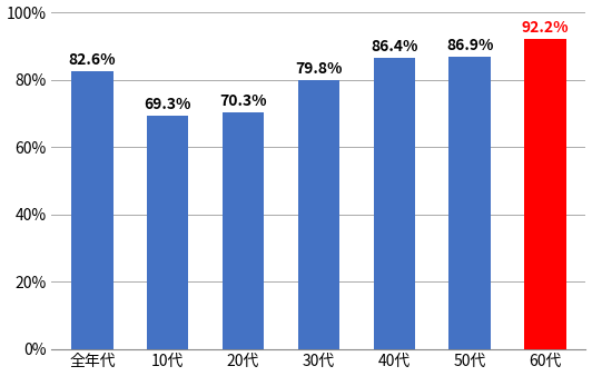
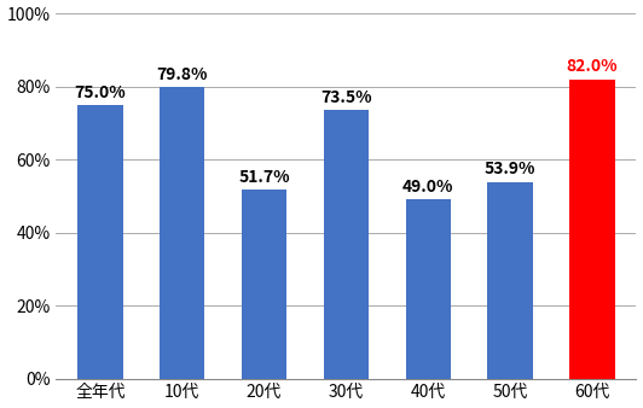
全年代: 82.6% -> 75.0%
10代: 69.3% -> 79.8%
20代: 70.3% -> 51.7%
30代: 79.8% -> 73.5%
40代: 86.4% -> 49.0%
50代: 86.9% -> 53.9%
60代: 92.2% -> 82.0%
